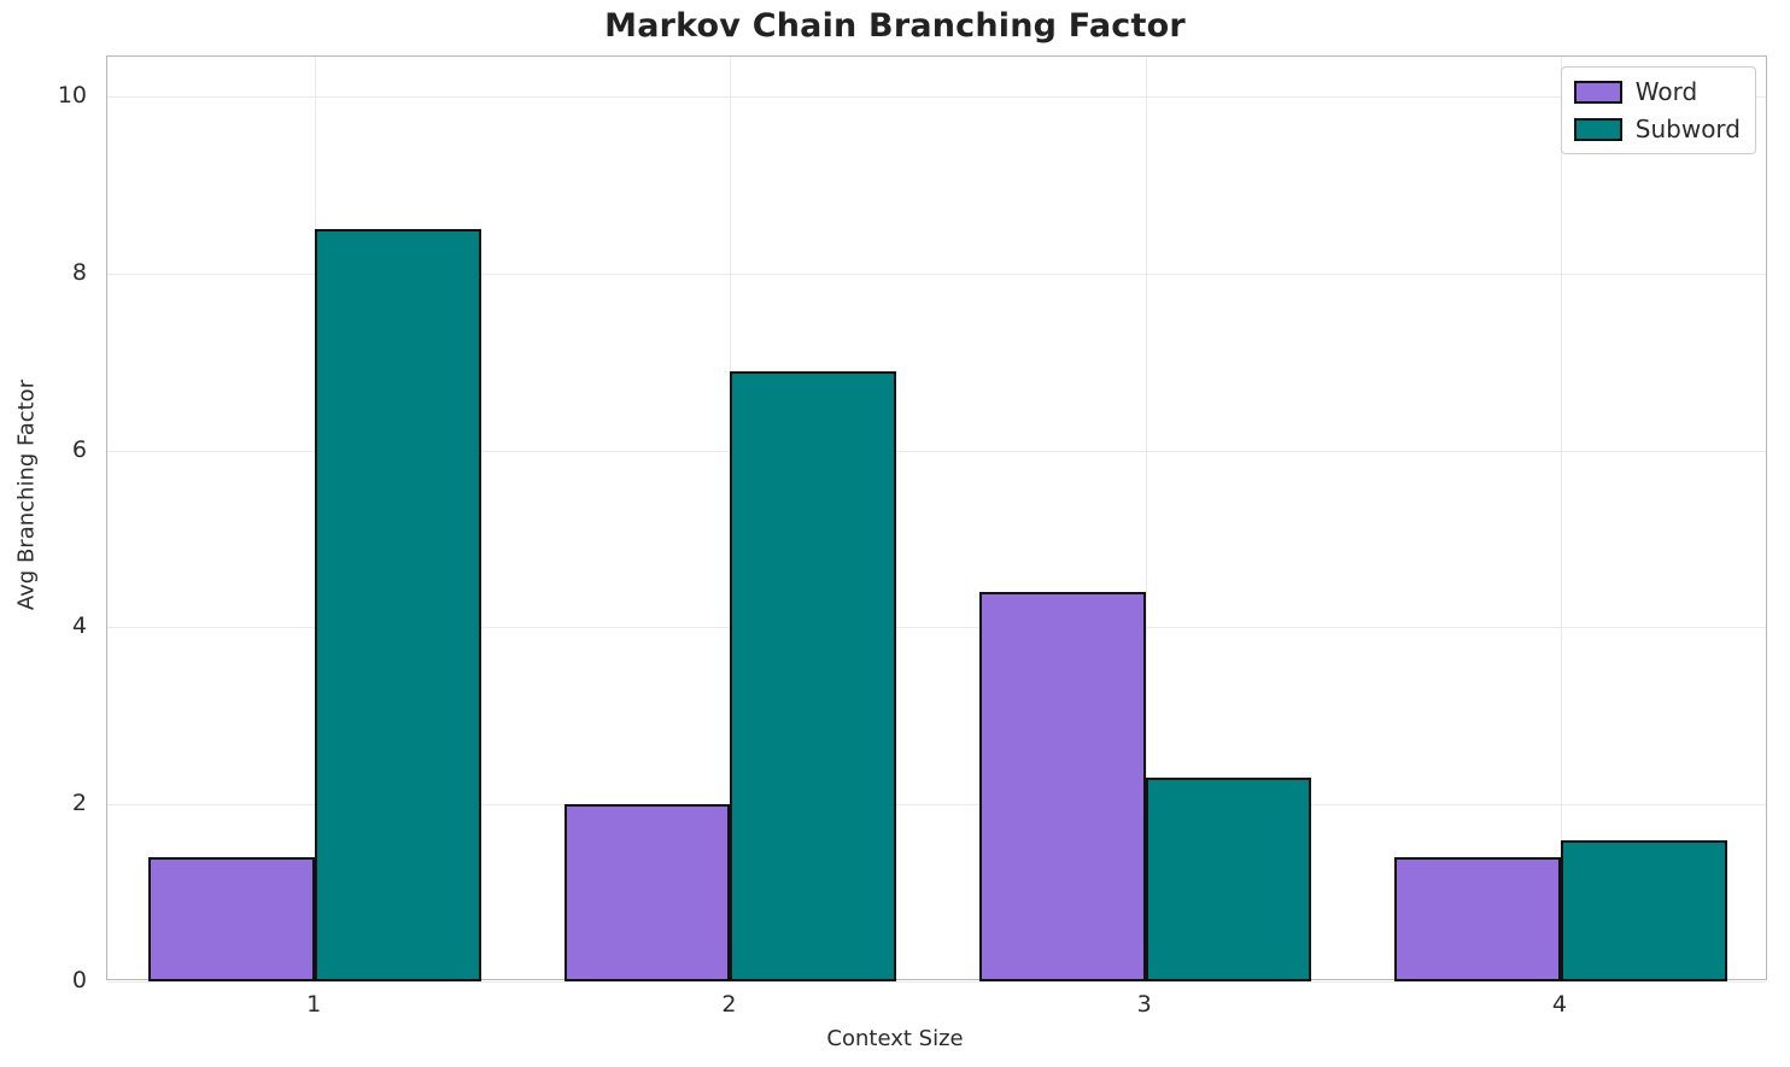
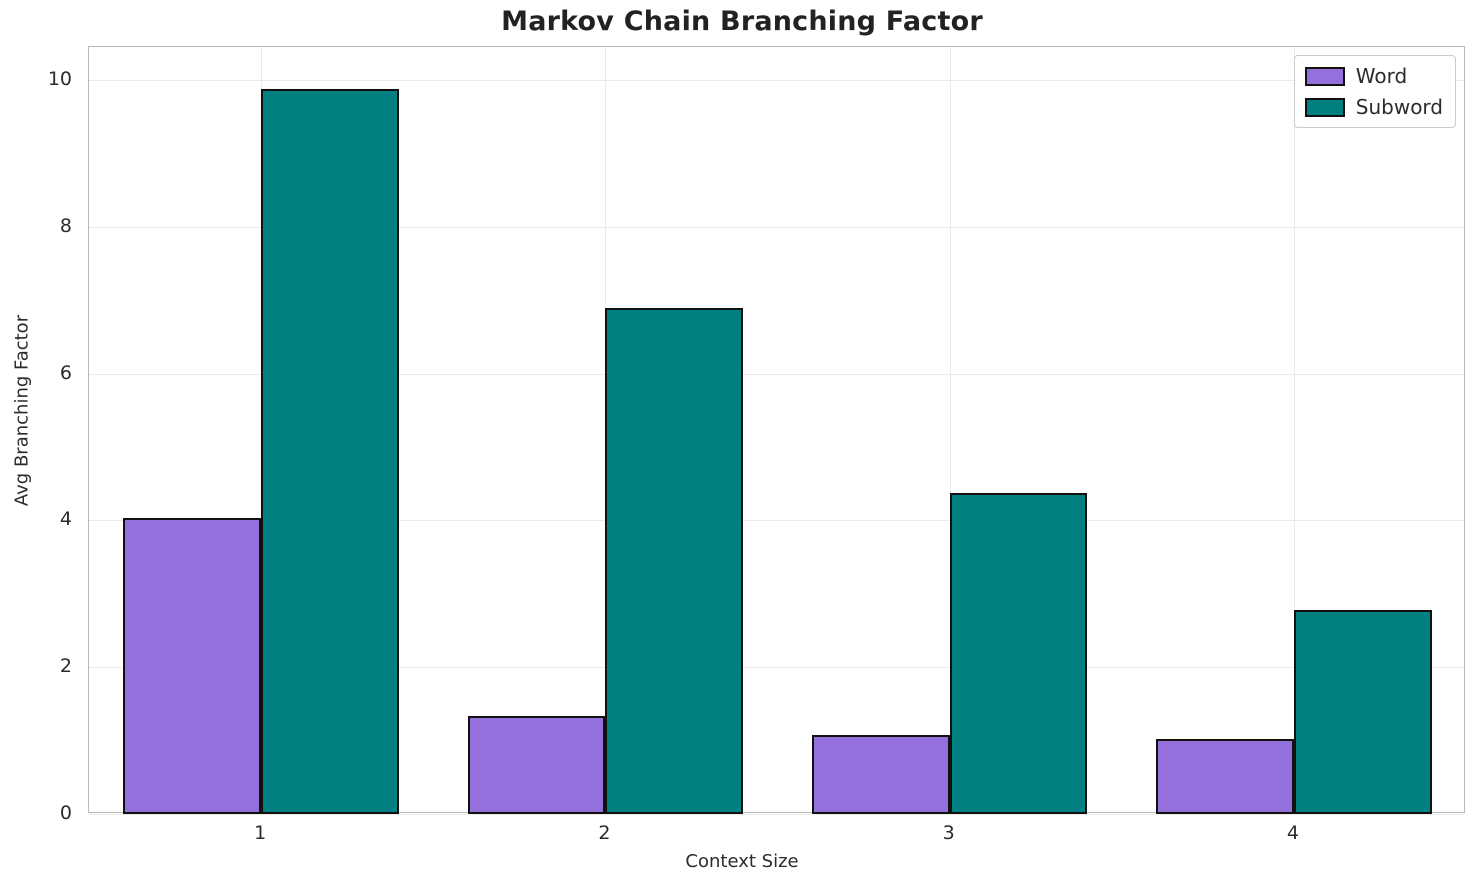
Word/1: 1.4 -> 4.0
Subword/1: 8.5 -> 9.9
Word/2: 2.0 -> 1.3
Word/3: 4.4 -> 1.1
Subword/3: 2.3 -> 4.4
Word/4: 1.4 -> 1.0
Subword/4: 1.6 -> 2.8
